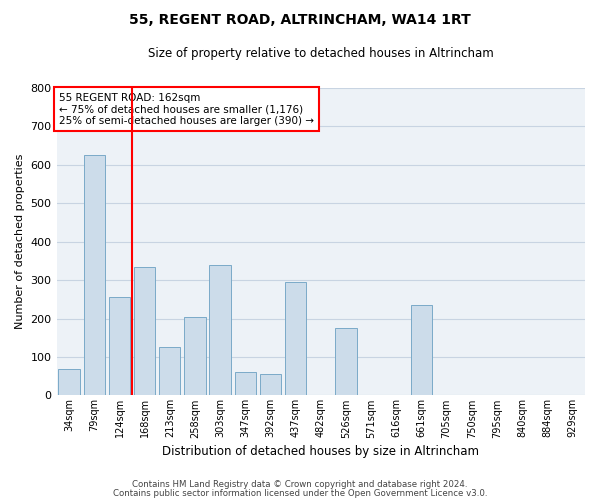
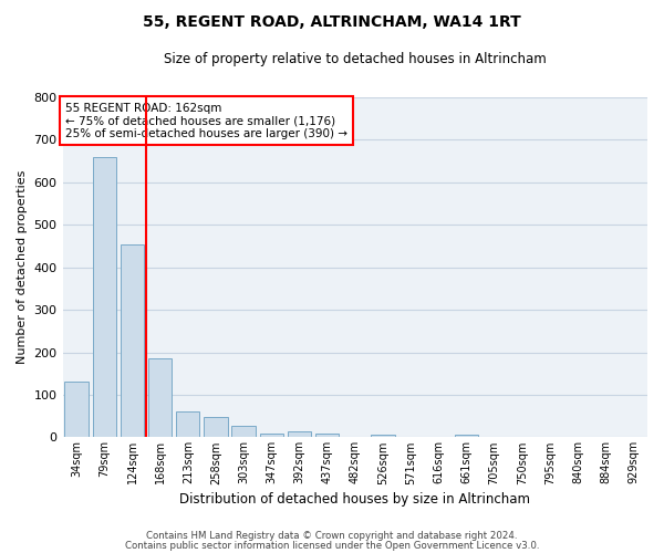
34sqm: 70 -> 130
79sqm: 625 -> 660
124sqm: 255 -> 453
168sqm: 335 -> 185
213sqm: 125 -> 62
258sqm: 205 -> 48
303sqm: 340 -> 27
347sqm: 60 -> 10
392sqm: 55 -> 13
437sqm: 295 -> 10
526sqm: 175 -> 5
661sqm: 235 -> 7
